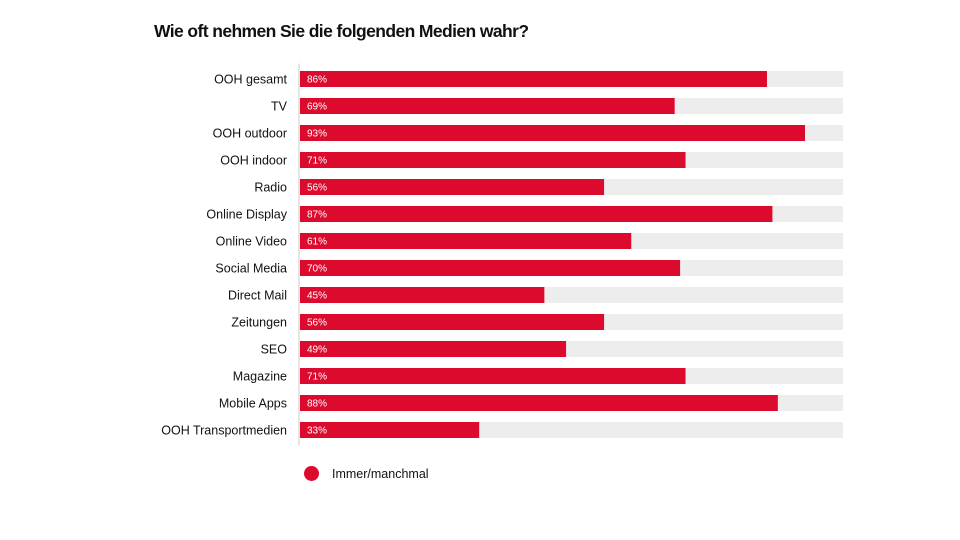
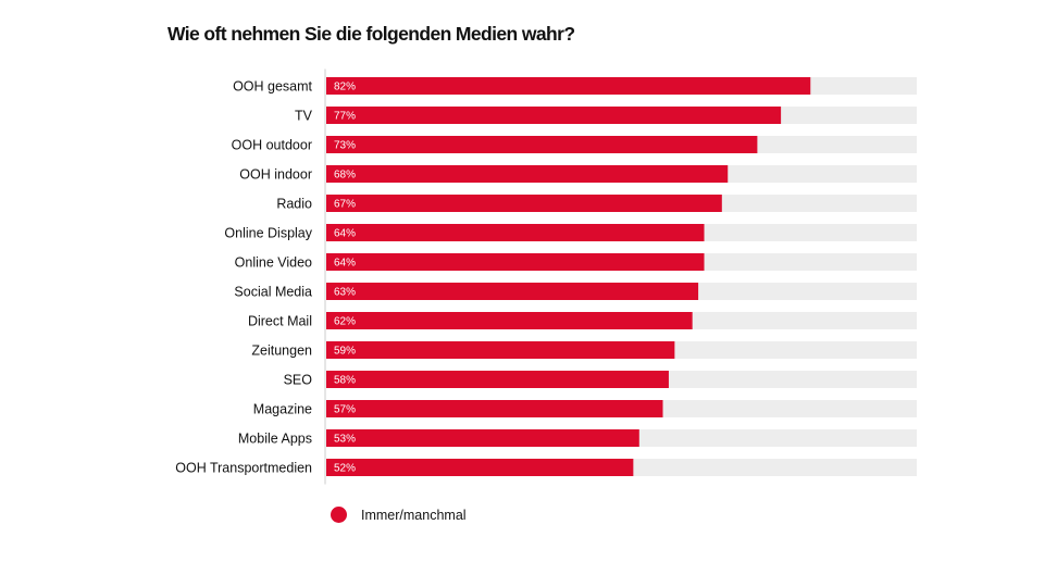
OOH gesamt: 86% -> 82%
TV: 69% -> 77%
OOH outdoor: 93% -> 73%
OOH indoor: 71% -> 68%
Radio: 56% -> 67%
Online Display: 87% -> 64%
Online Video: 61% -> 64%
Social Media: 70% -> 63%
Direct Mail: 45% -> 62%
Zeitungen: 56% -> 59%
SEO: 49% -> 58%
Magazine: 71% -> 57%
Mobile Apps: 88% -> 53%
OOH Transportmedien: 33% -> 52%
